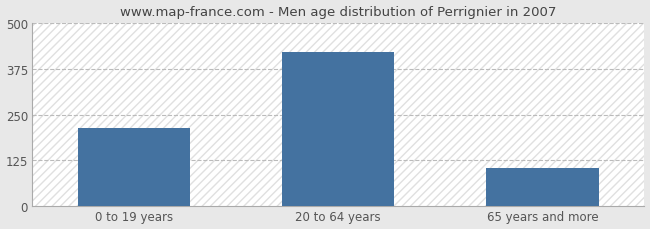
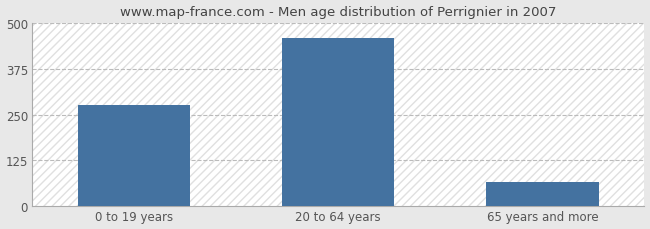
0 to 19 years: 213 -> 275
20 to 64 years: 420 -> 460
65 years and more: 105 -> 65
